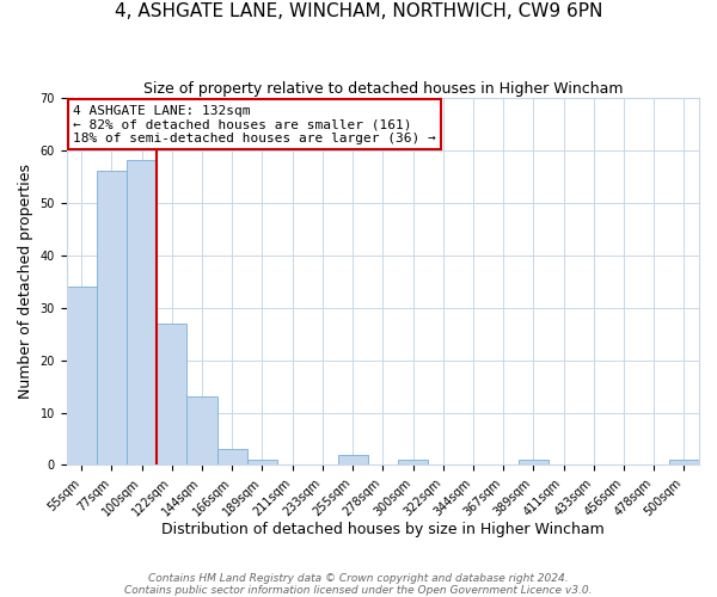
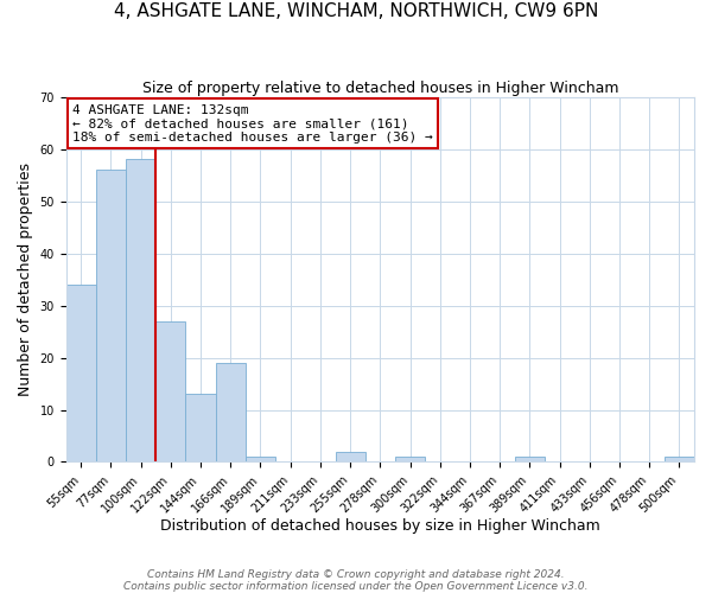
166sqm: 3 -> 19
